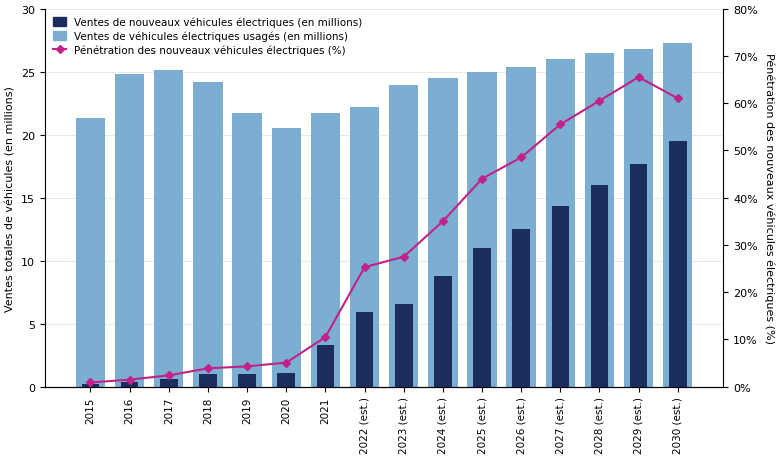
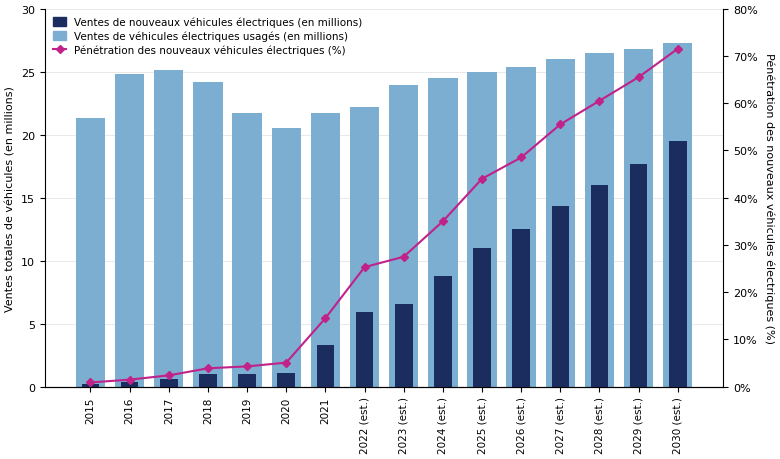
Pénétration des nouveaux véhicules électriques (%)/2021: 10.5% -> 14.5%
Pénétration des nouveaux véhicules électriques (%)/2030 (est.): 61.0% -> 71.5%
